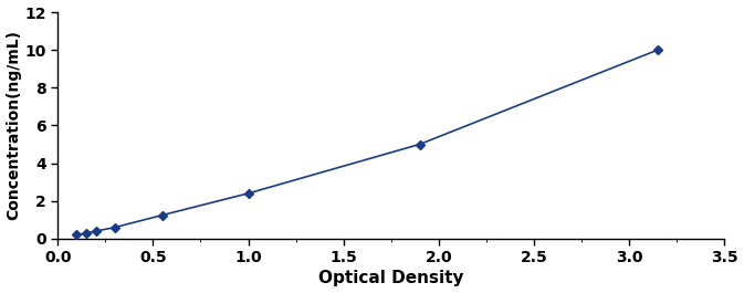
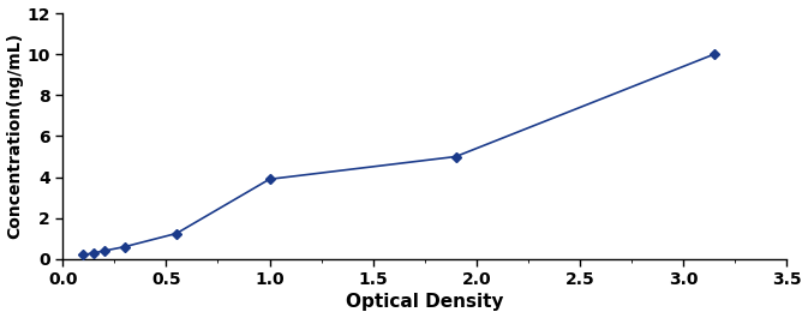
1.0: 2.4 -> 3.9
